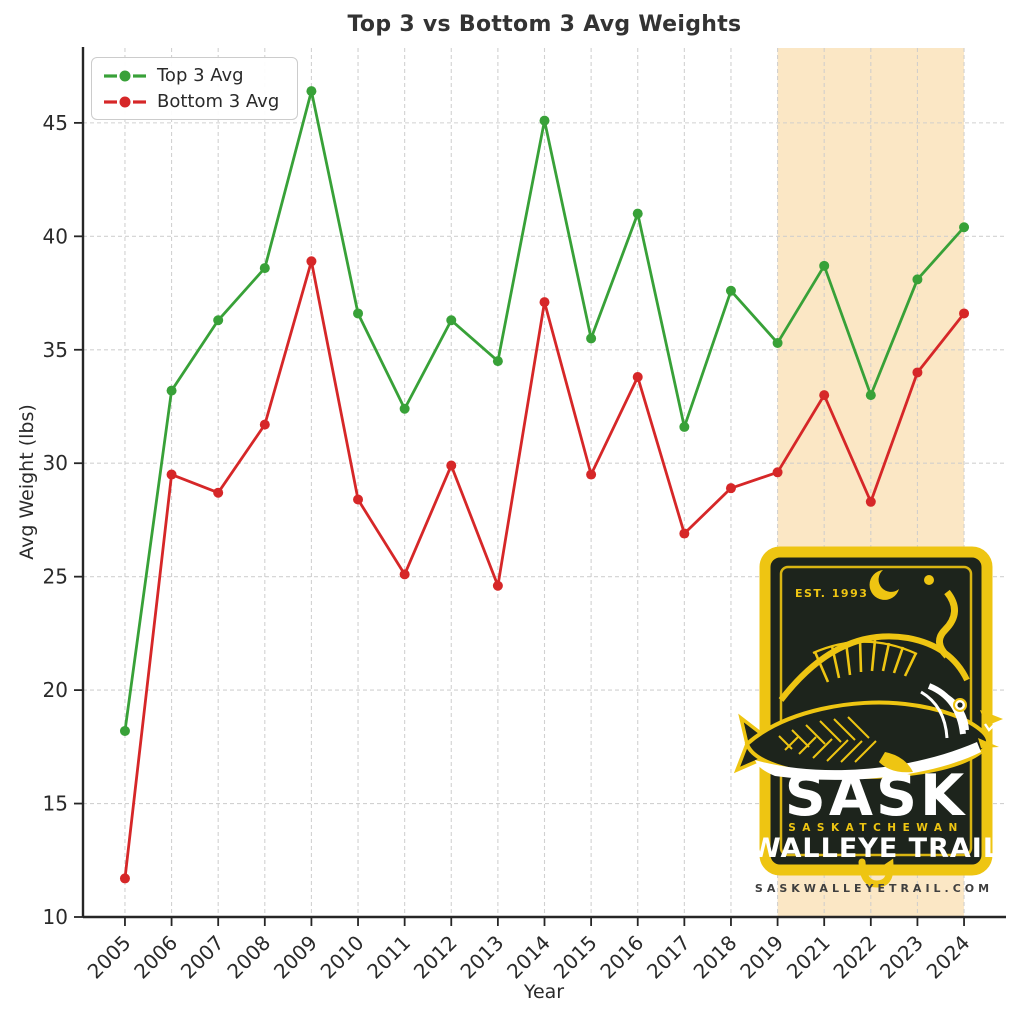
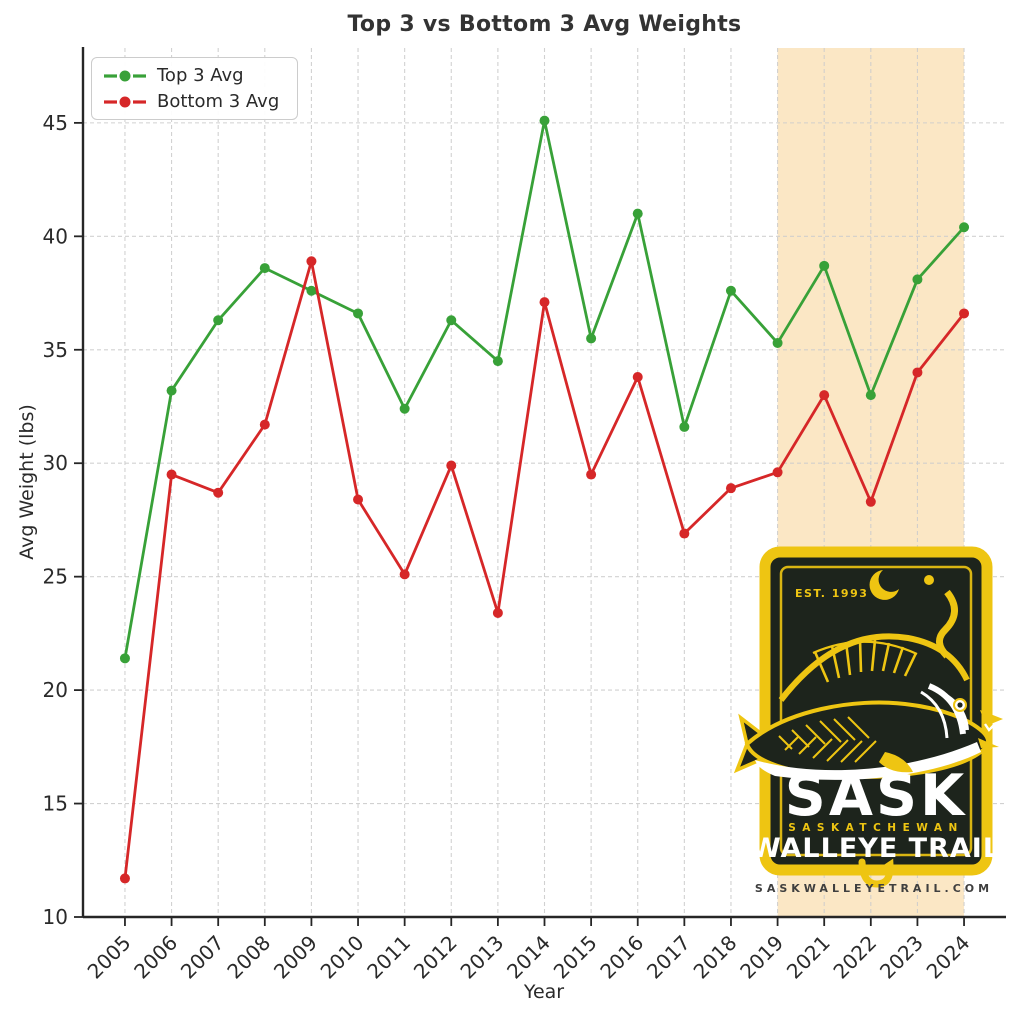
Top 3 Avg/2005: 18.2 -> 21.4
Top 3 Avg/2009: 46.4 -> 37.6
Bottom 3 Avg/2013: 24.6 -> 23.4
